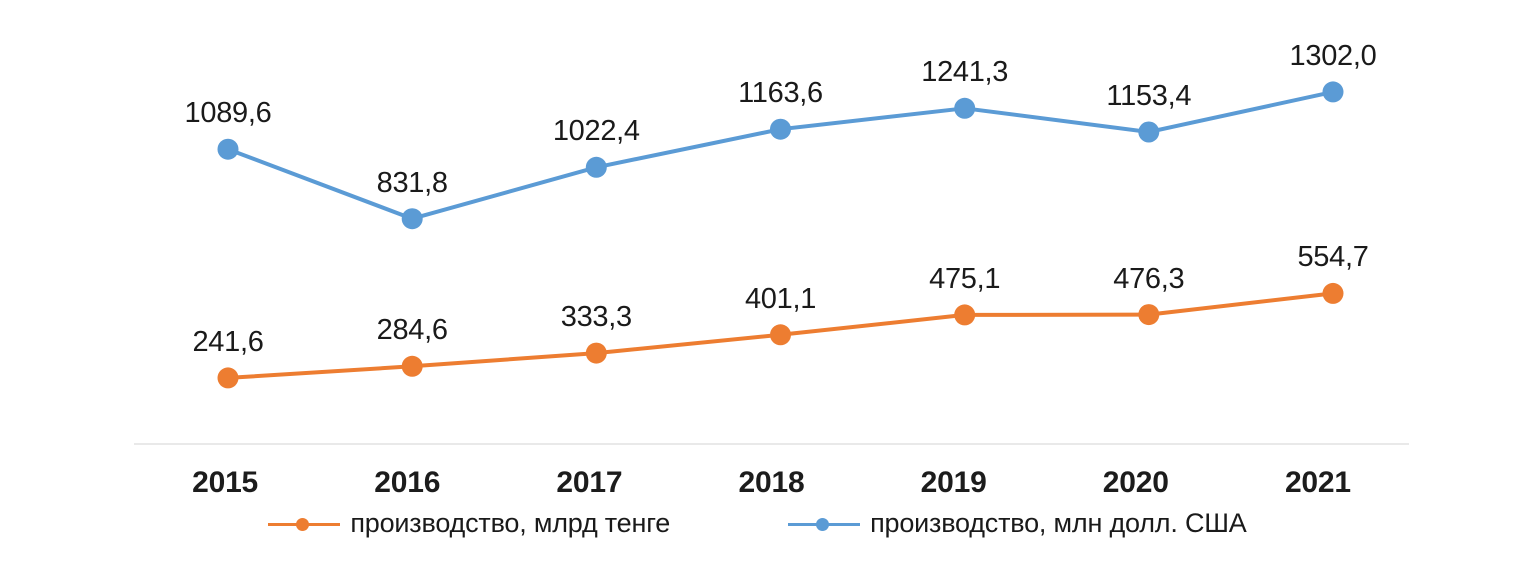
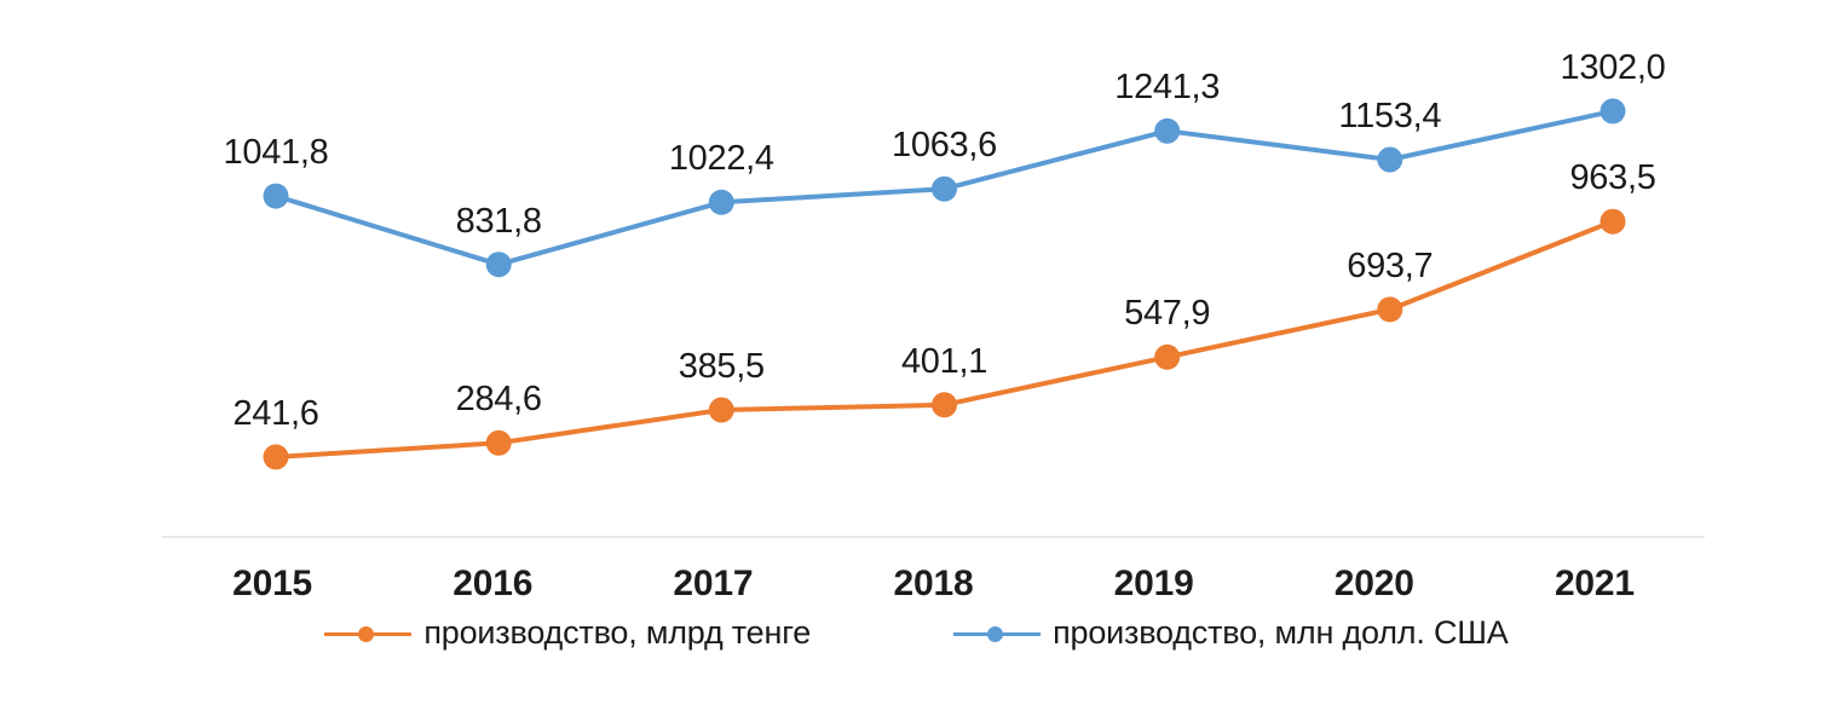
производство, млн долл. США/2015: 1089,6 -> 1041,8
производство, млрд тенге/2017: 333,3 -> 385,5
производство, млн долл. США/2018: 1163,6 -> 1063,6
производство, млрд тенге/2019: 475,1 -> 547,9
производство, млрд тенге/2020: 476,3 -> 693,7
производство, млрд тенге/2021: 554,7 -> 963,5
